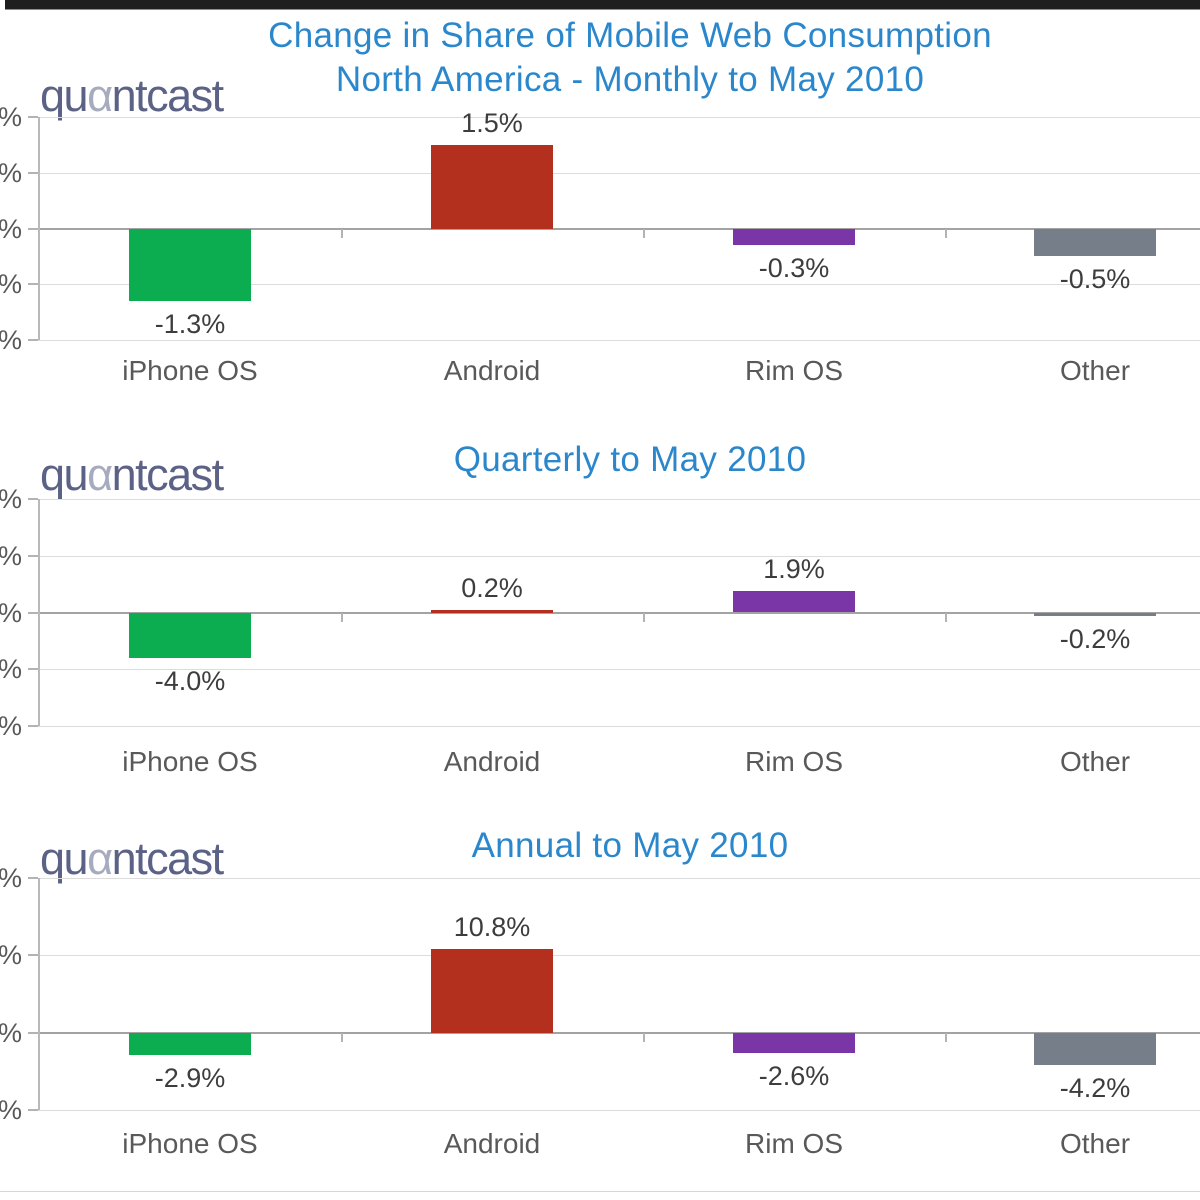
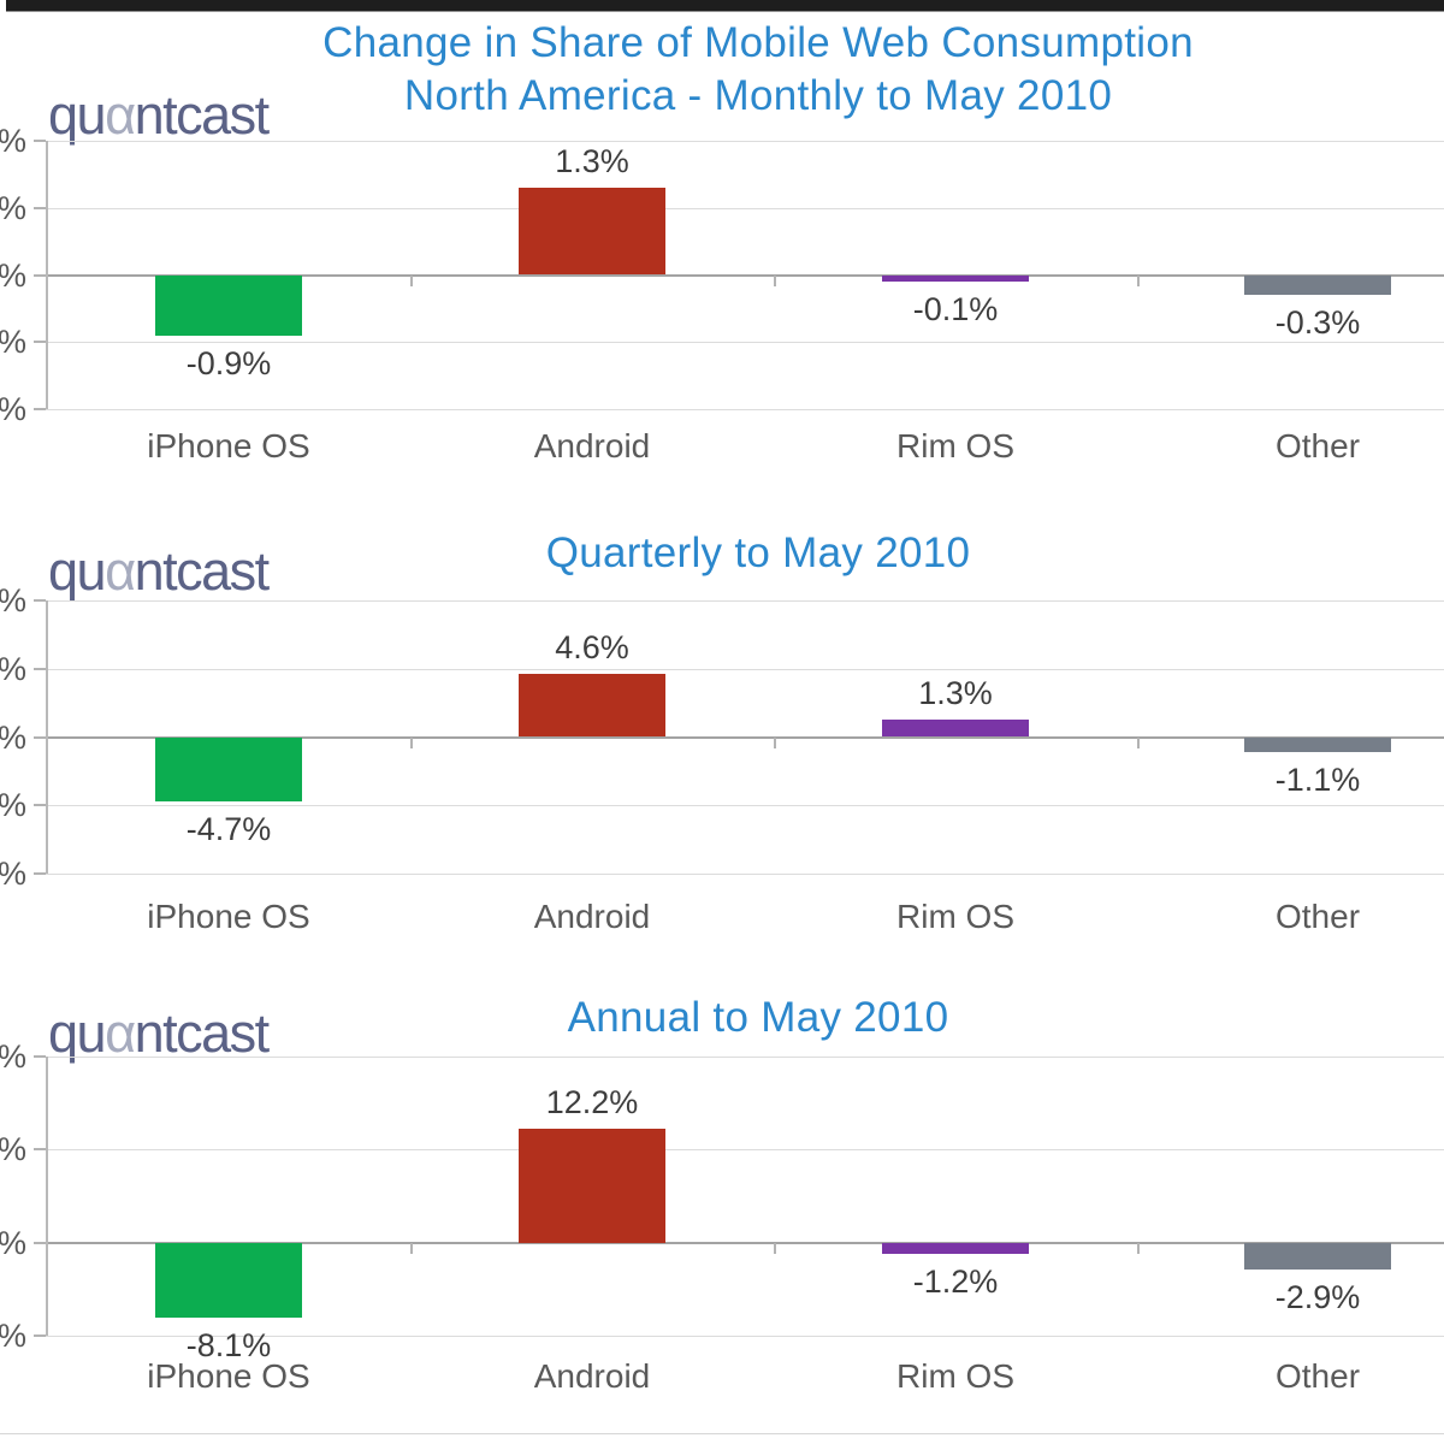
Change in Share of Mobile Web Consumption/iPhone OS: -1.3% -> -0.9%
Change in Share of Mobile Web Consumption/Android: 1.5% -> 1.3%
Change in Share of Mobile Web Consumption/Rim OS: -0.3% -> -0.1%
Change in Share of Mobile Web Consumption/Other: -0.5% -> -0.3%
Quarterly to May 2010/iPhone OS: -4.0% -> -4.7%
Quarterly to May 2010/Android: 0.2% -> 4.6%
Quarterly to May 2010/Rim OS: 1.9% -> 1.3%
Quarterly to May 2010/Other: -0.2% -> -1.1%
Annual to May 2010/iPhone OS: -2.9% -> -8.1%
Annual to May 2010/Android: 10.8% -> 12.2%
Annual to May 2010/Rim OS: -2.6% -> -1.2%
Annual to May 2010/Other: -4.2% -> -2.9%
